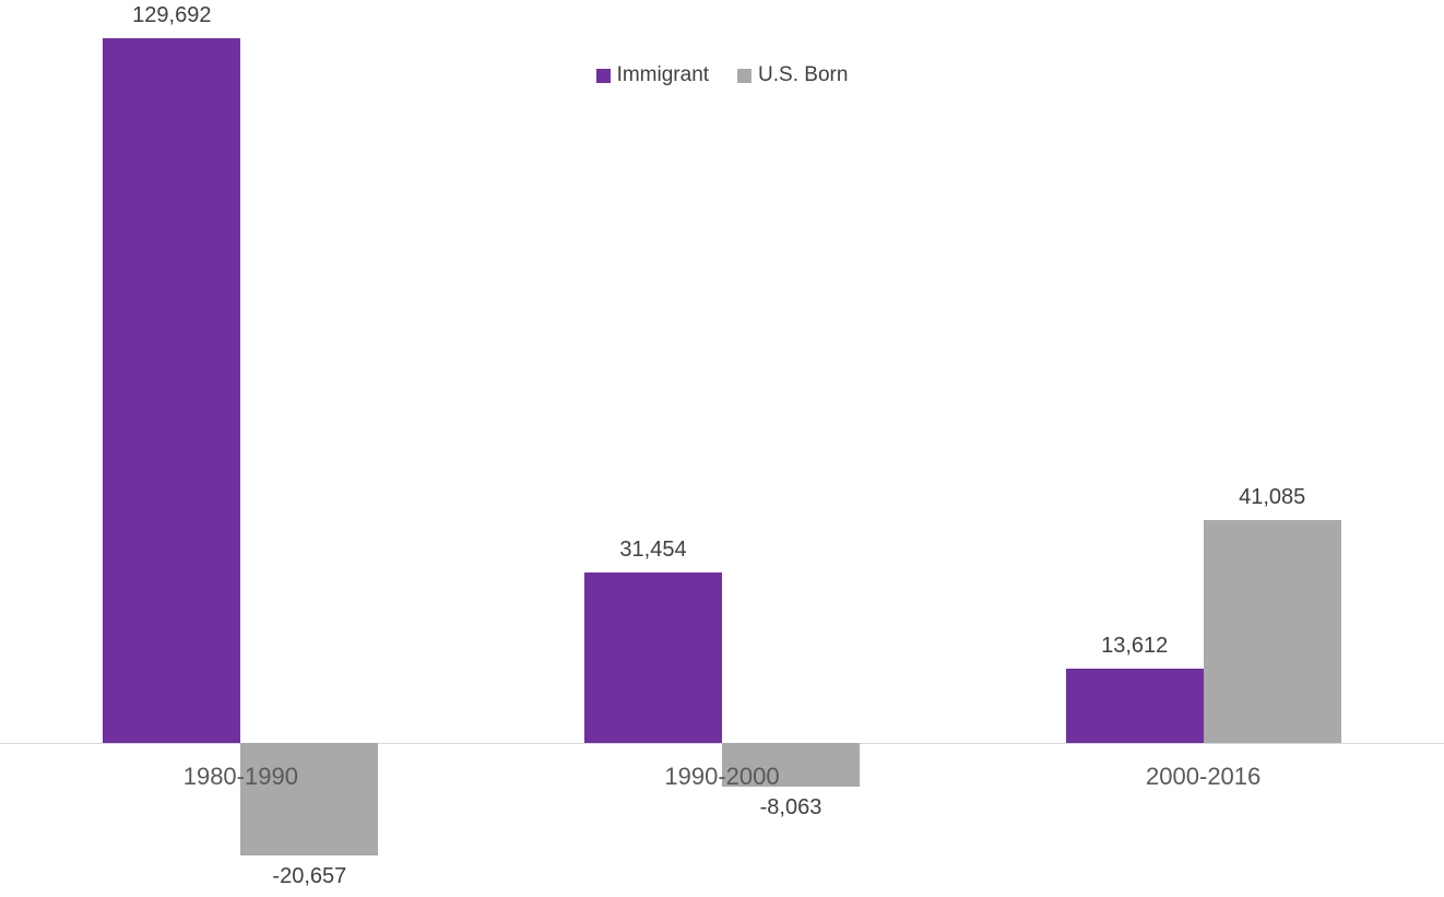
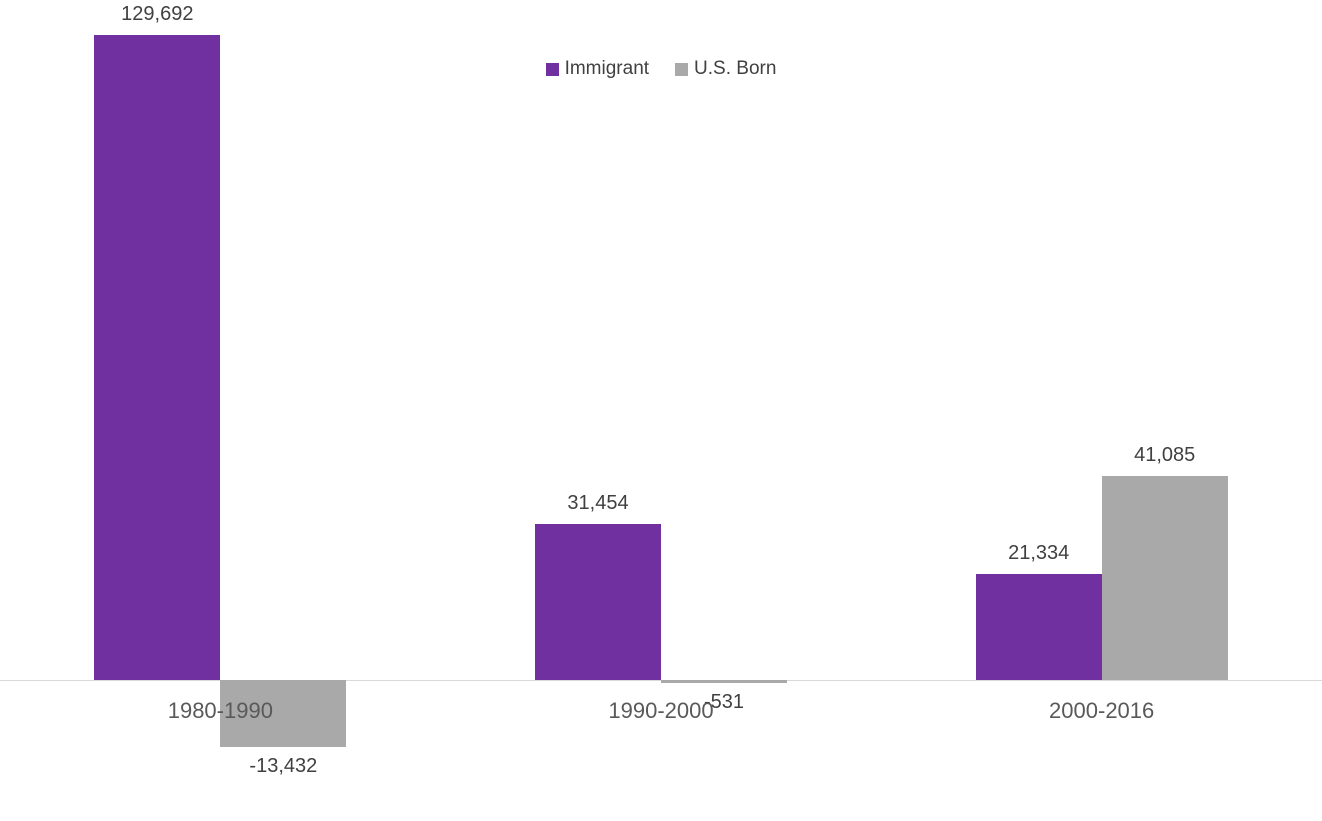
U.S. Born/1980-1990: -20,657 -> -13,432
U.S. Born/1990-2000: -8,063 -> -531
Immigrant/2000-2016: 13,612 -> 21,334
